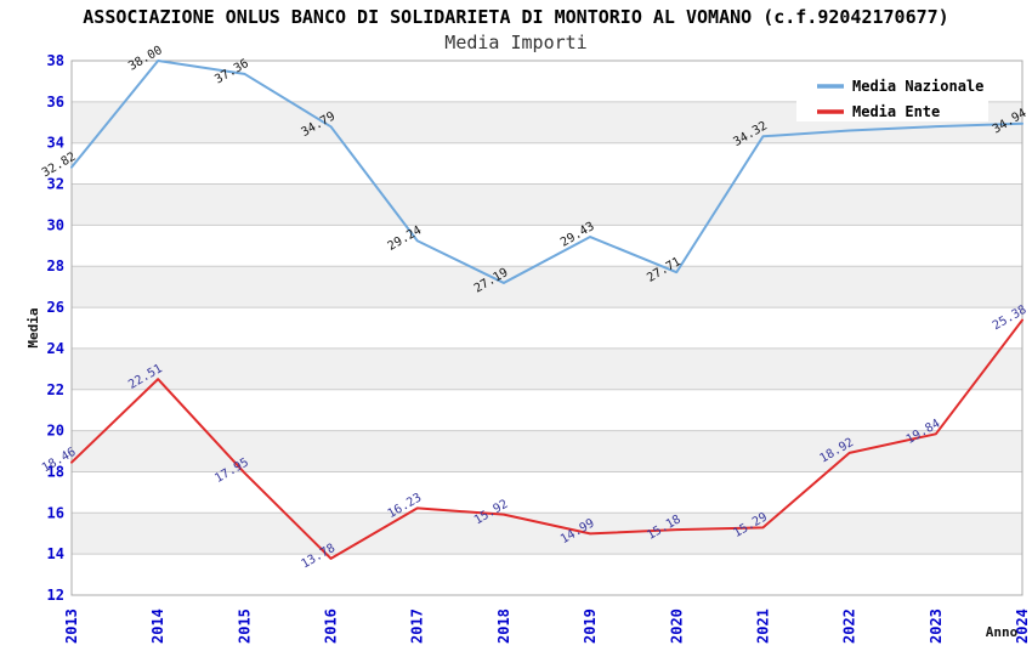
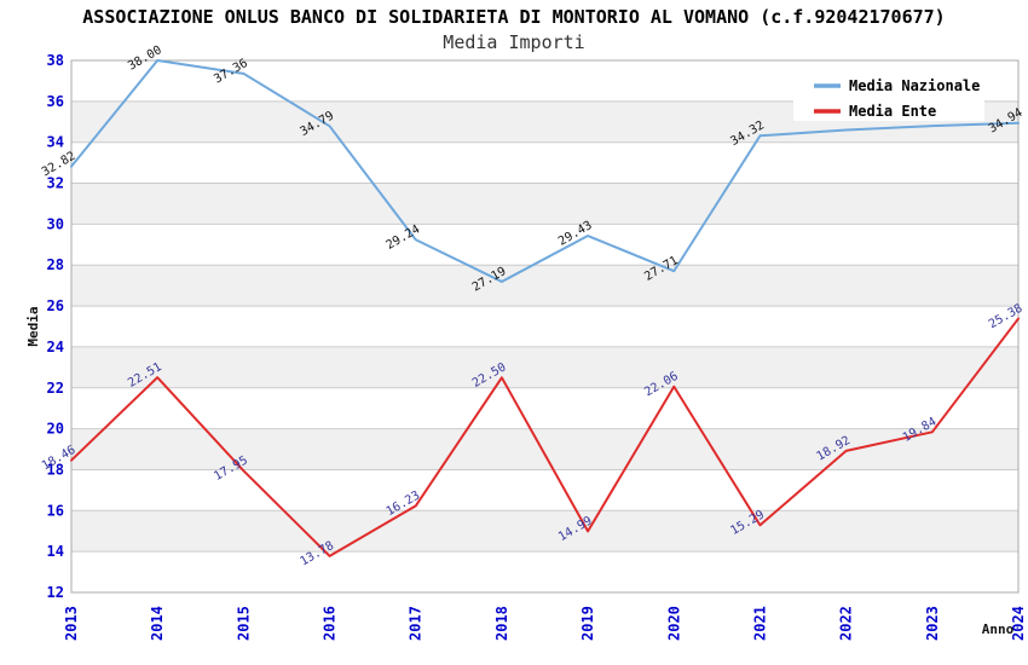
Media Ente/2018: 15.92 -> 22.50
Media Ente/2020: 15.18 -> 22.06
